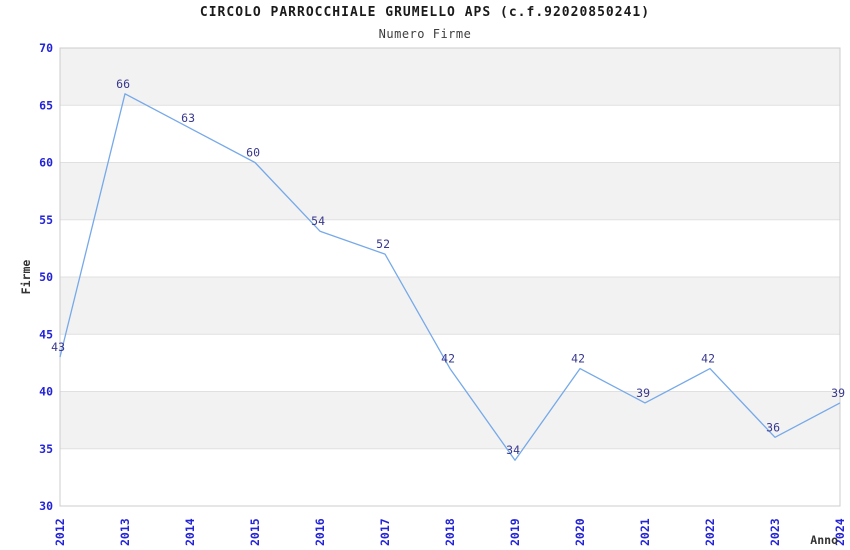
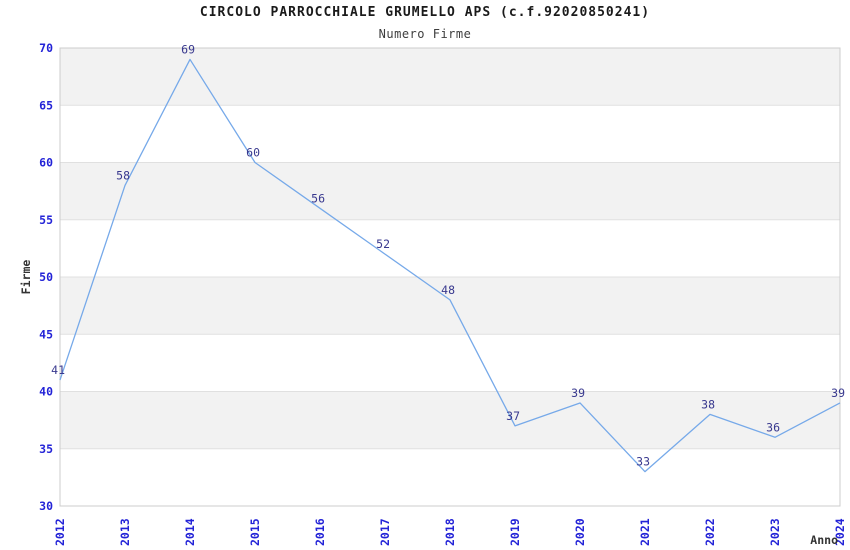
2012: 43 -> 41
2013: 66 -> 58
2014: 63 -> 69
2016: 54 -> 56
2018: 42 -> 48
2019: 34 -> 37
2020: 42 -> 39
2021: 39 -> 33
2022: 42 -> 38
